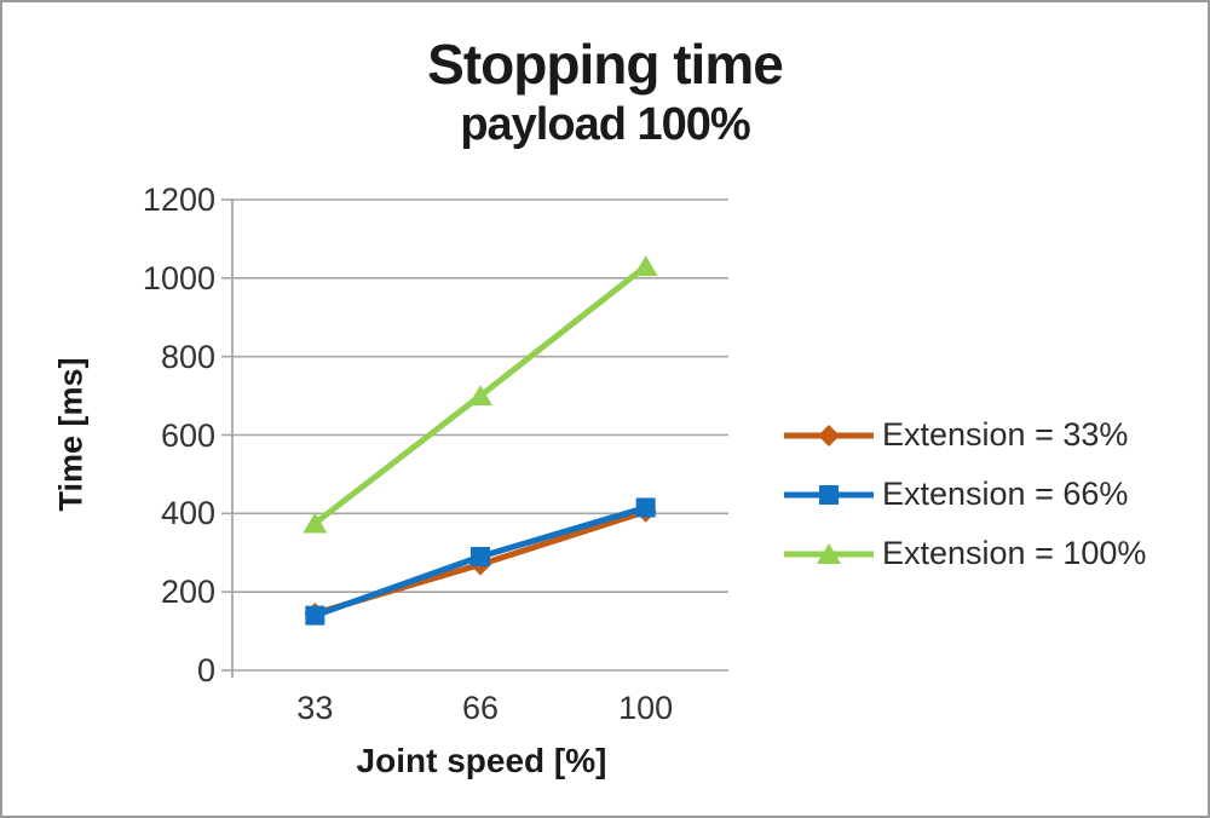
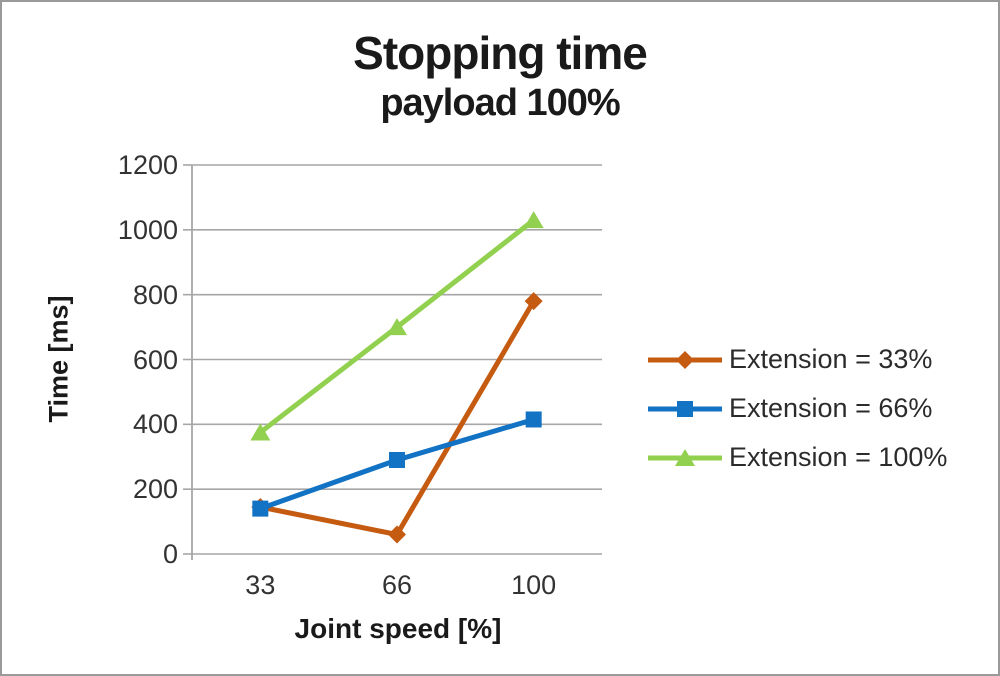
Extension = 33%/66: 270 -> 60
Extension = 33%/100: 400 -> 780
